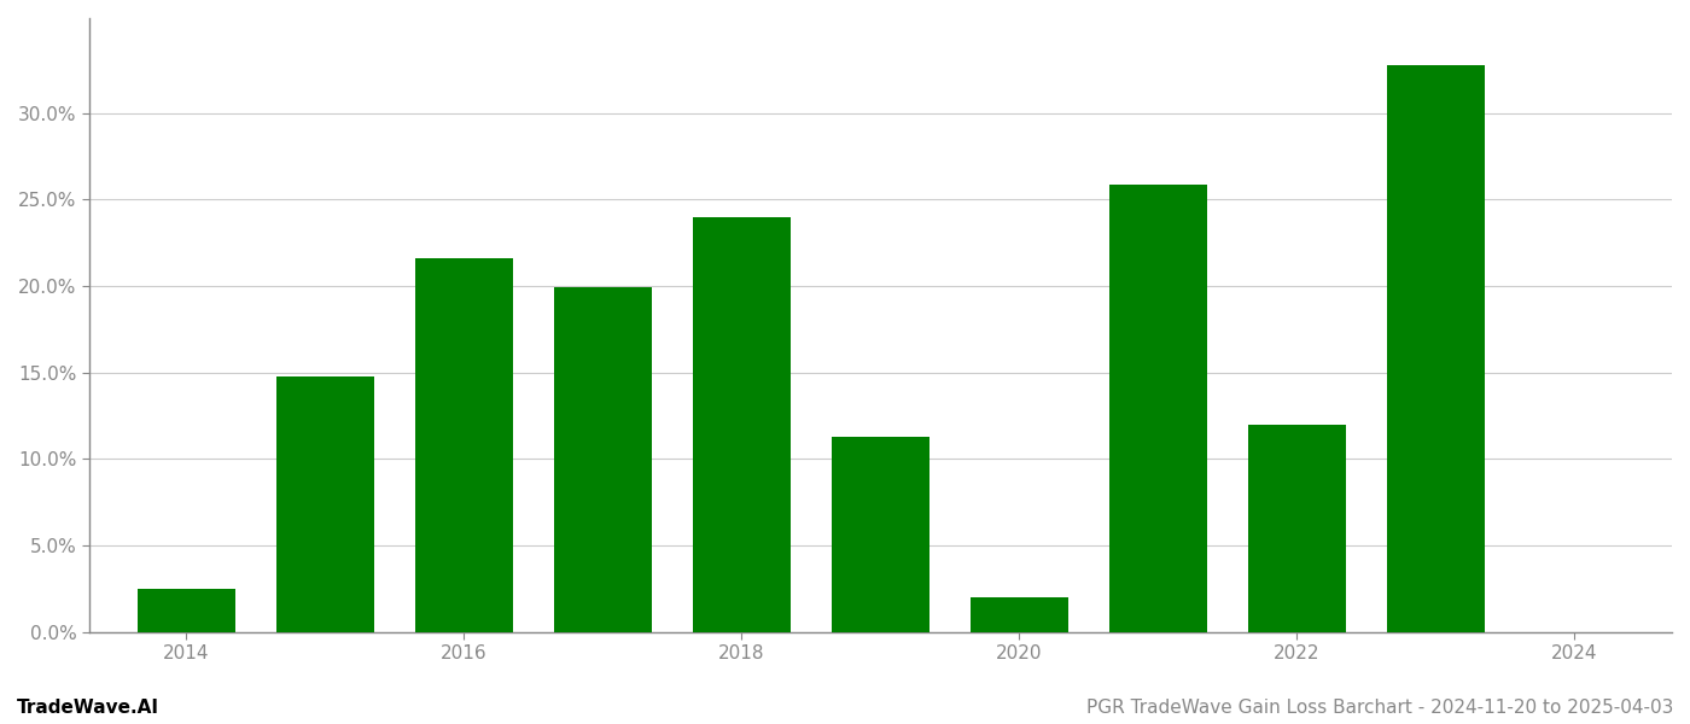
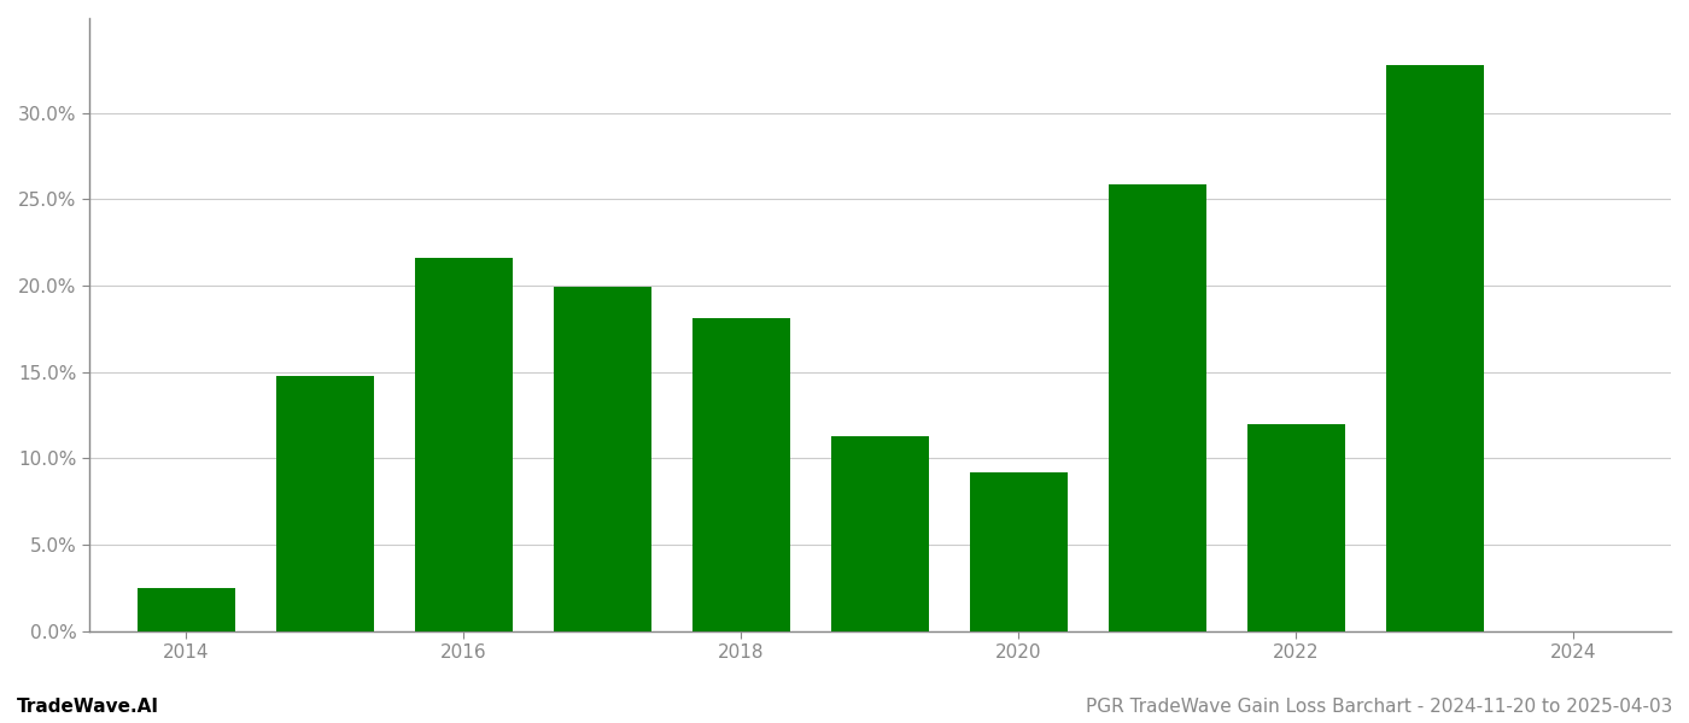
2018: 24.0% -> 18.1%
2020: 2.0% -> 9.2%
